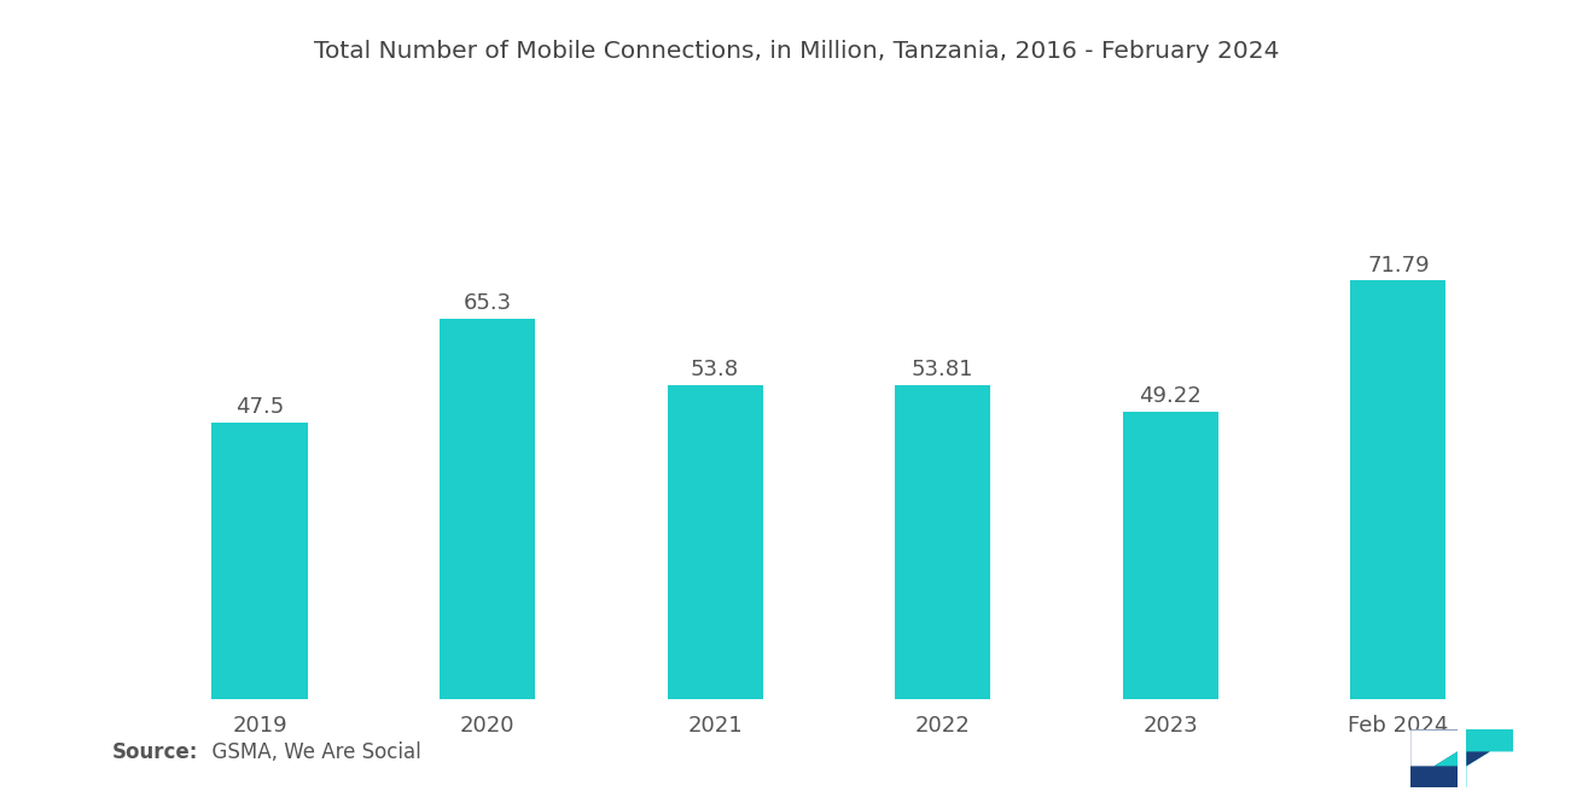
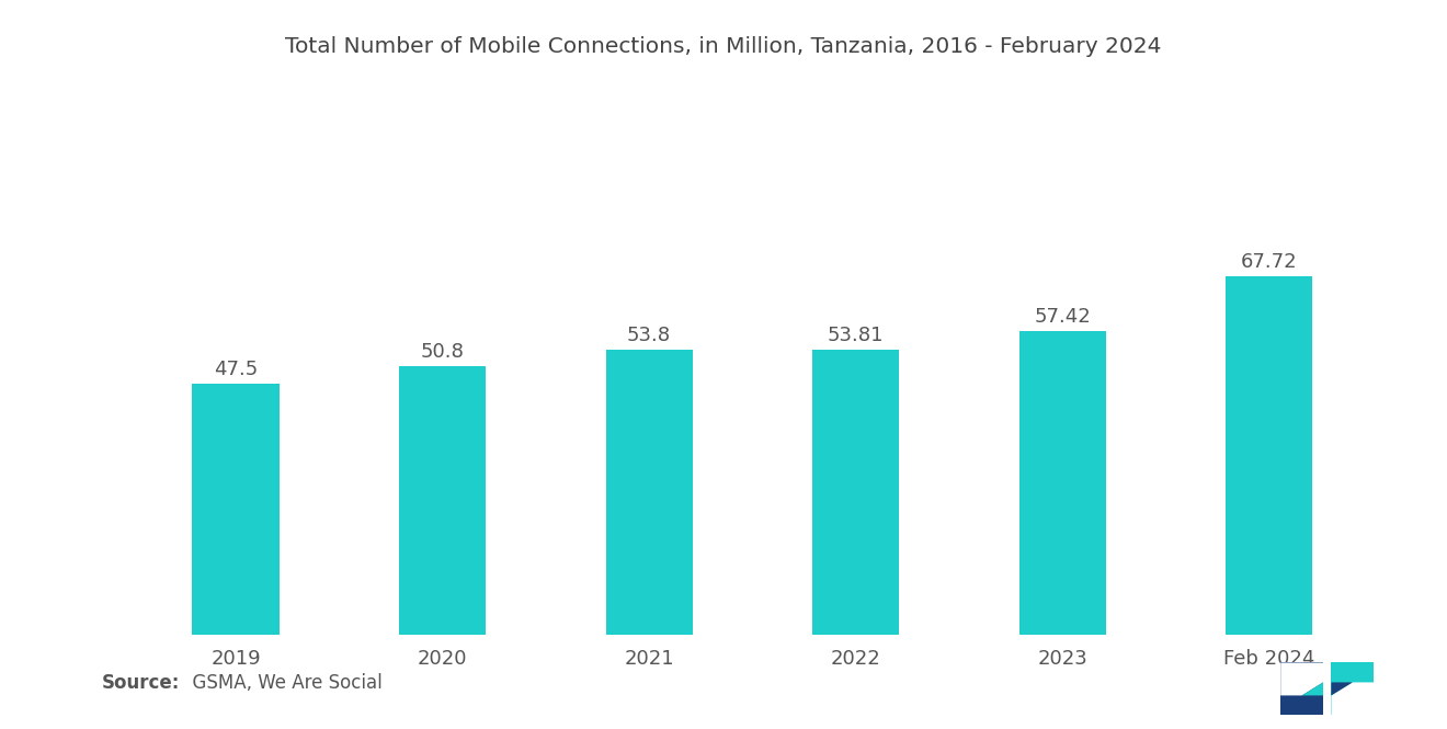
2020: 65.3 -> 50.8
2023: 49.22 -> 57.42
Feb 2024: 71.79 -> 67.72
